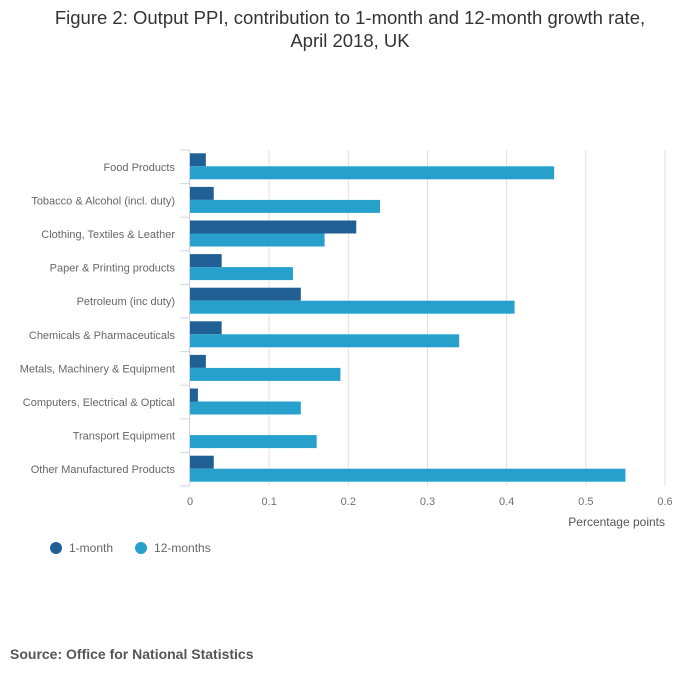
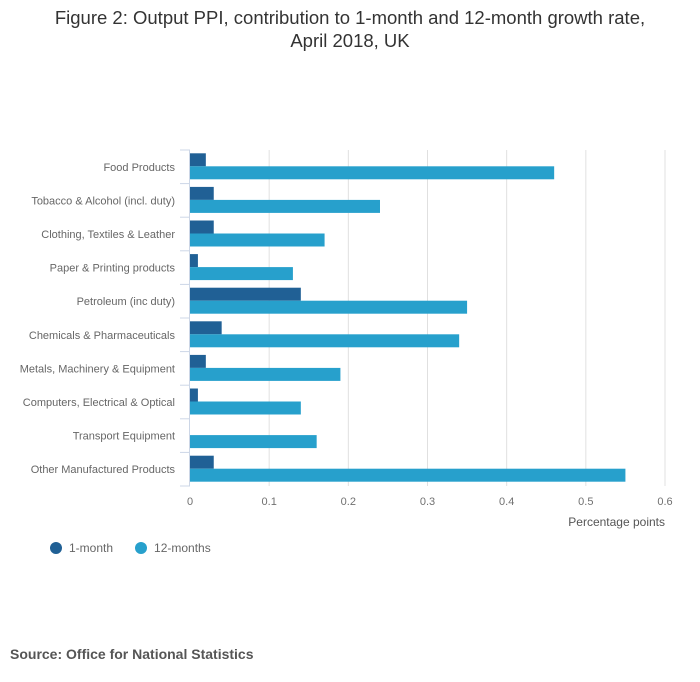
1-month/Clothing, Textiles & Leather: 0.21 -> 0.03
1-month/Paper & Printing products: 0.04 -> 0.01
12-months/Petroleum (inc duty): 0.41 -> 0.35
